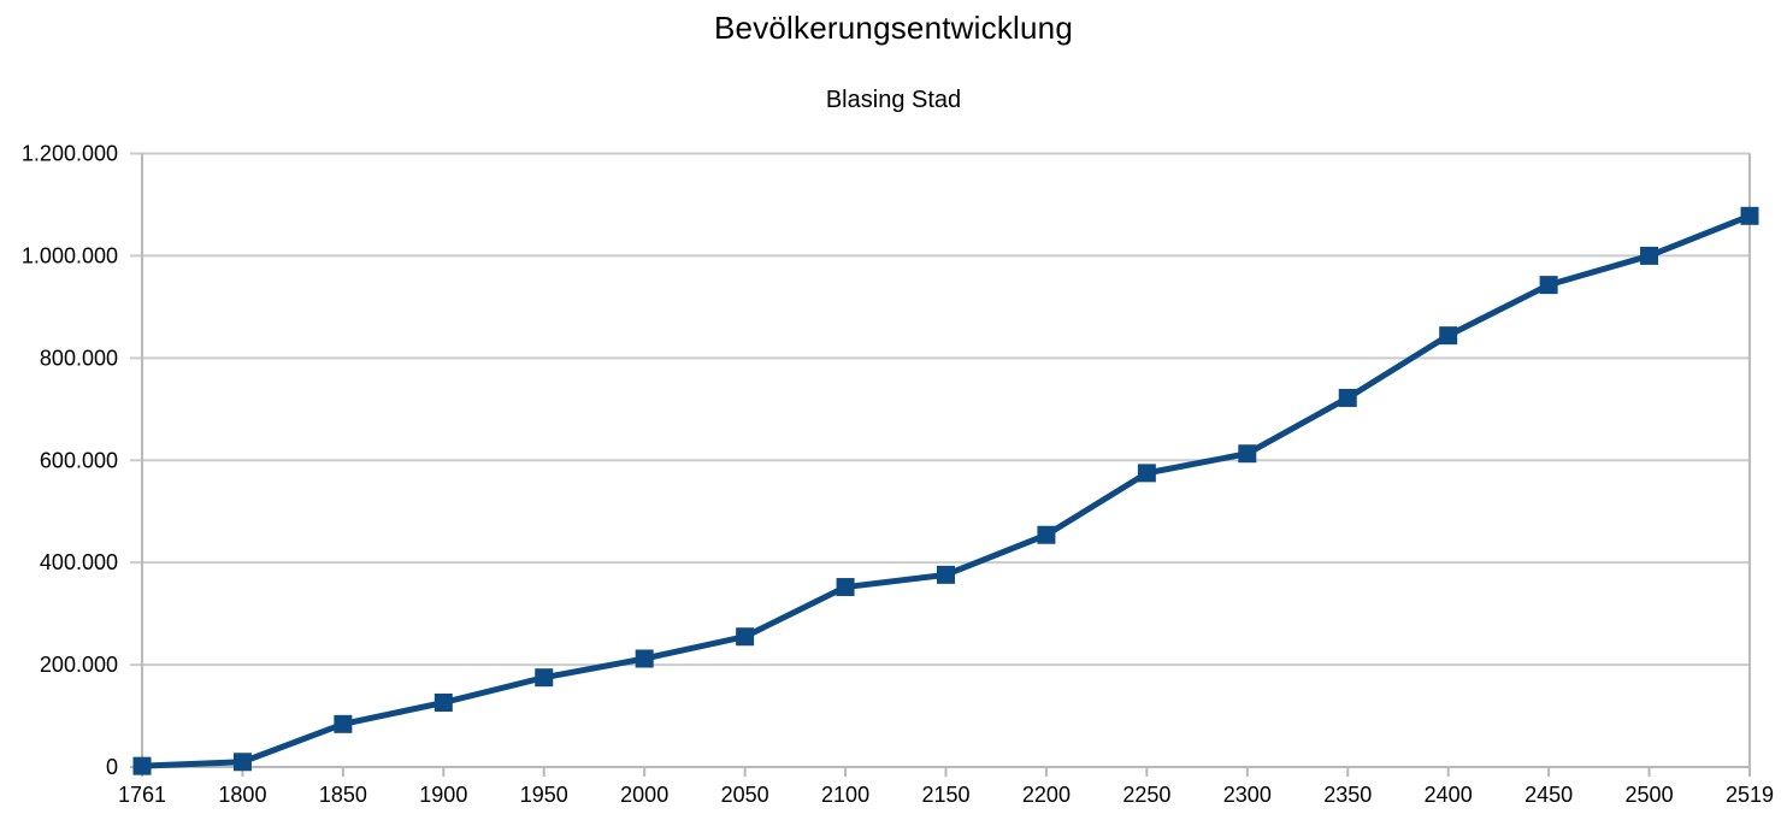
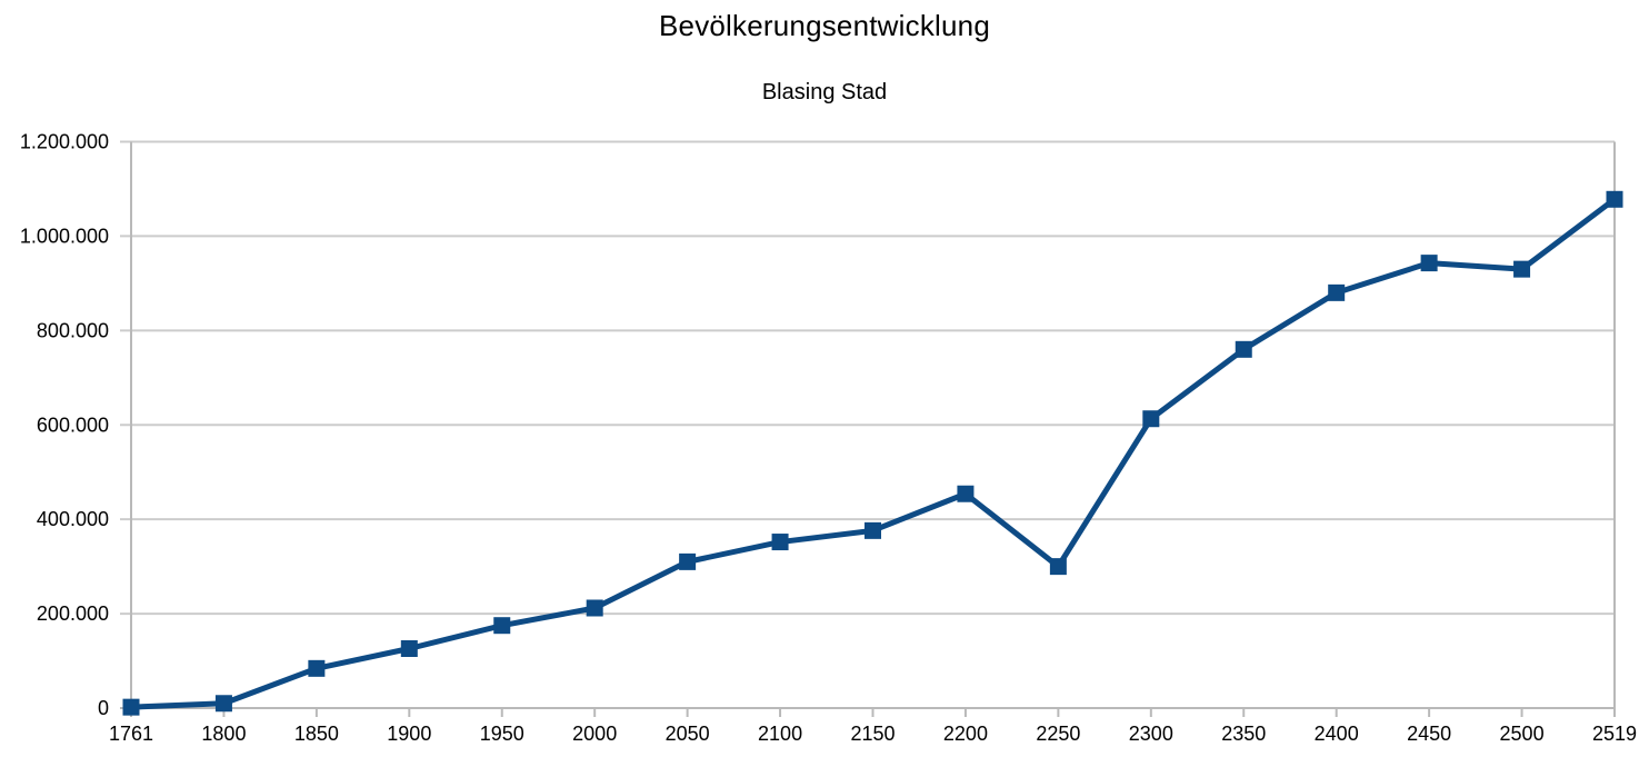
2050: 260000 -> 310000
2250: 580000 -> 300000
2350: 720000 -> 760000
2400: 840000 -> 880000
2500: 1000000 -> 930000
